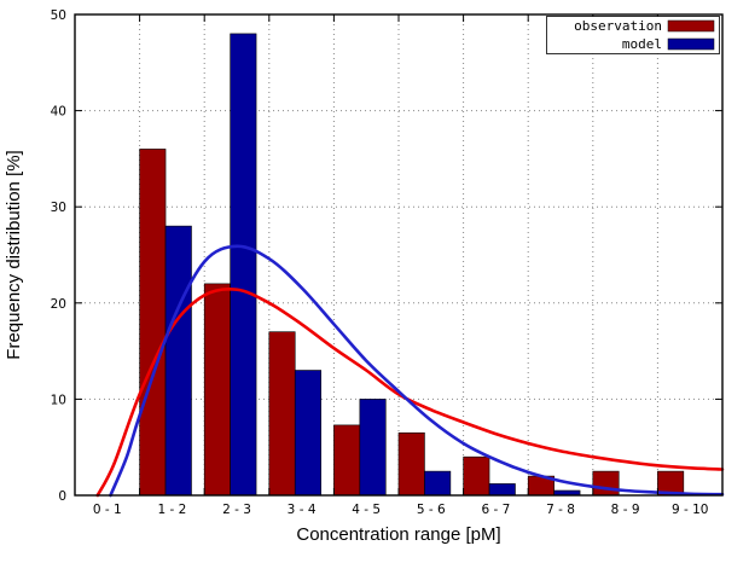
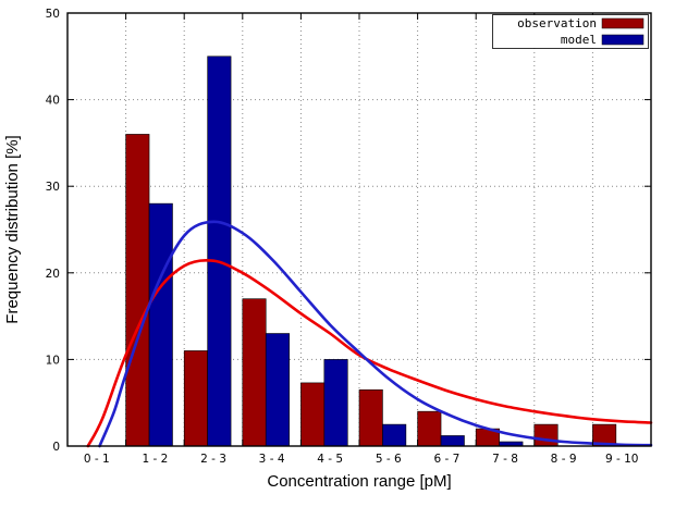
observation/2 - 3: 22 -> 11
model/2 - 3: 48 -> 45
